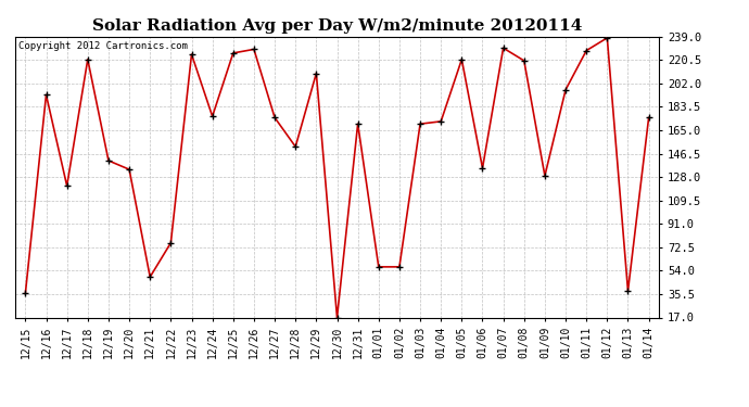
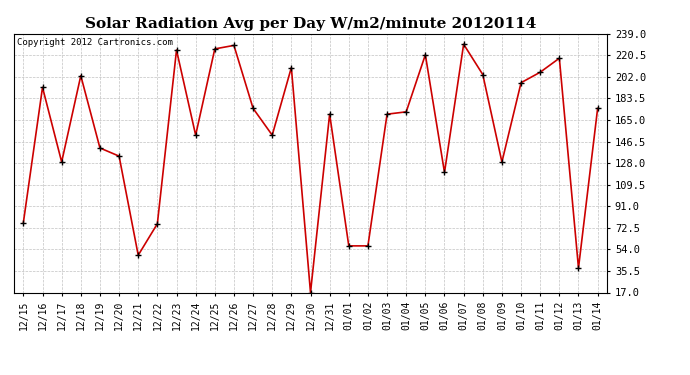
12/15: 36 -> 77
12/17: 121 -> 129
12/18: 221 -> 203
12/24: 176 -> 152
01/06: 135 -> 120
01/08: 220 -> 204
01/11: 228 -> 206
01/12: 238 -> 218
